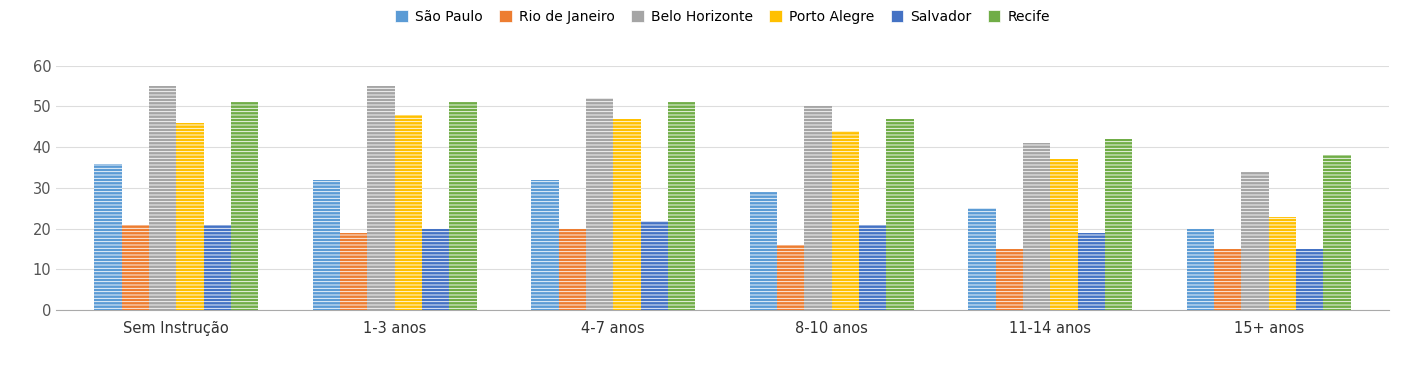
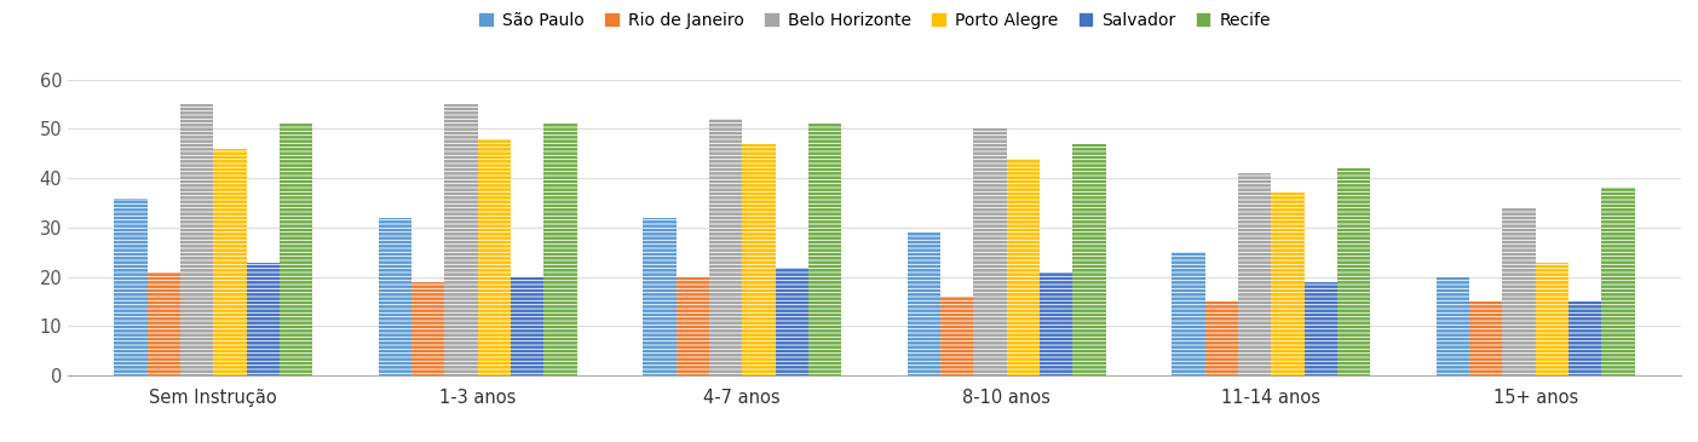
Salvador/Sem Instrução: 21 -> 23
